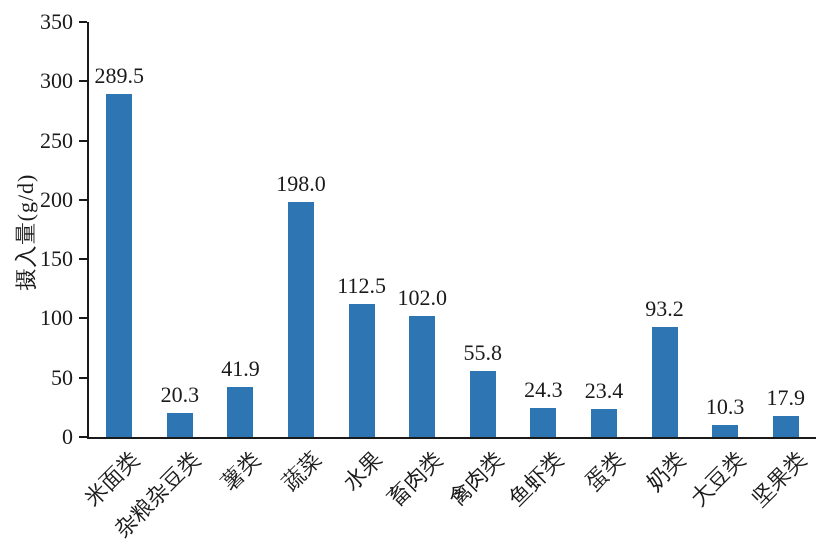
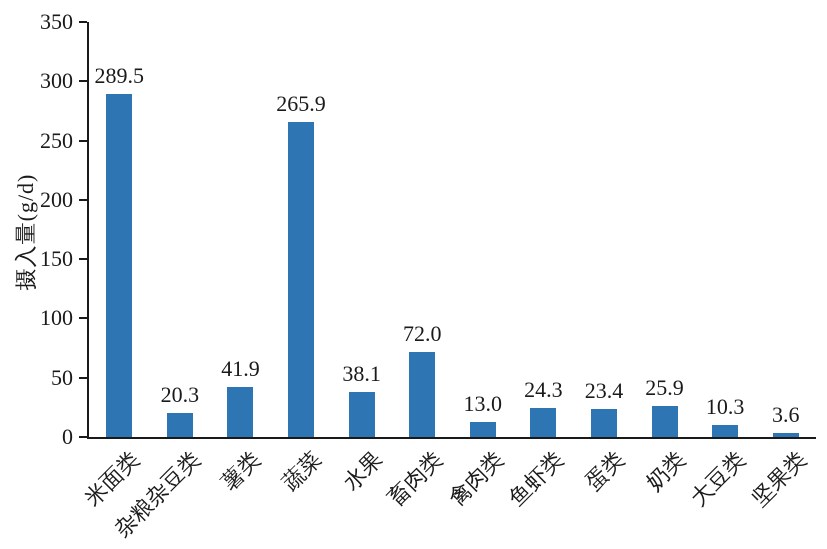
蔬菜: 198.0 -> 265.9
水果: 112.5 -> 38.1
畜肉类: 102.0 -> 72.0
禽肉类: 55.8 -> 13.0
奶类: 93.2 -> 25.9
坚果类: 17.9 -> 3.6
